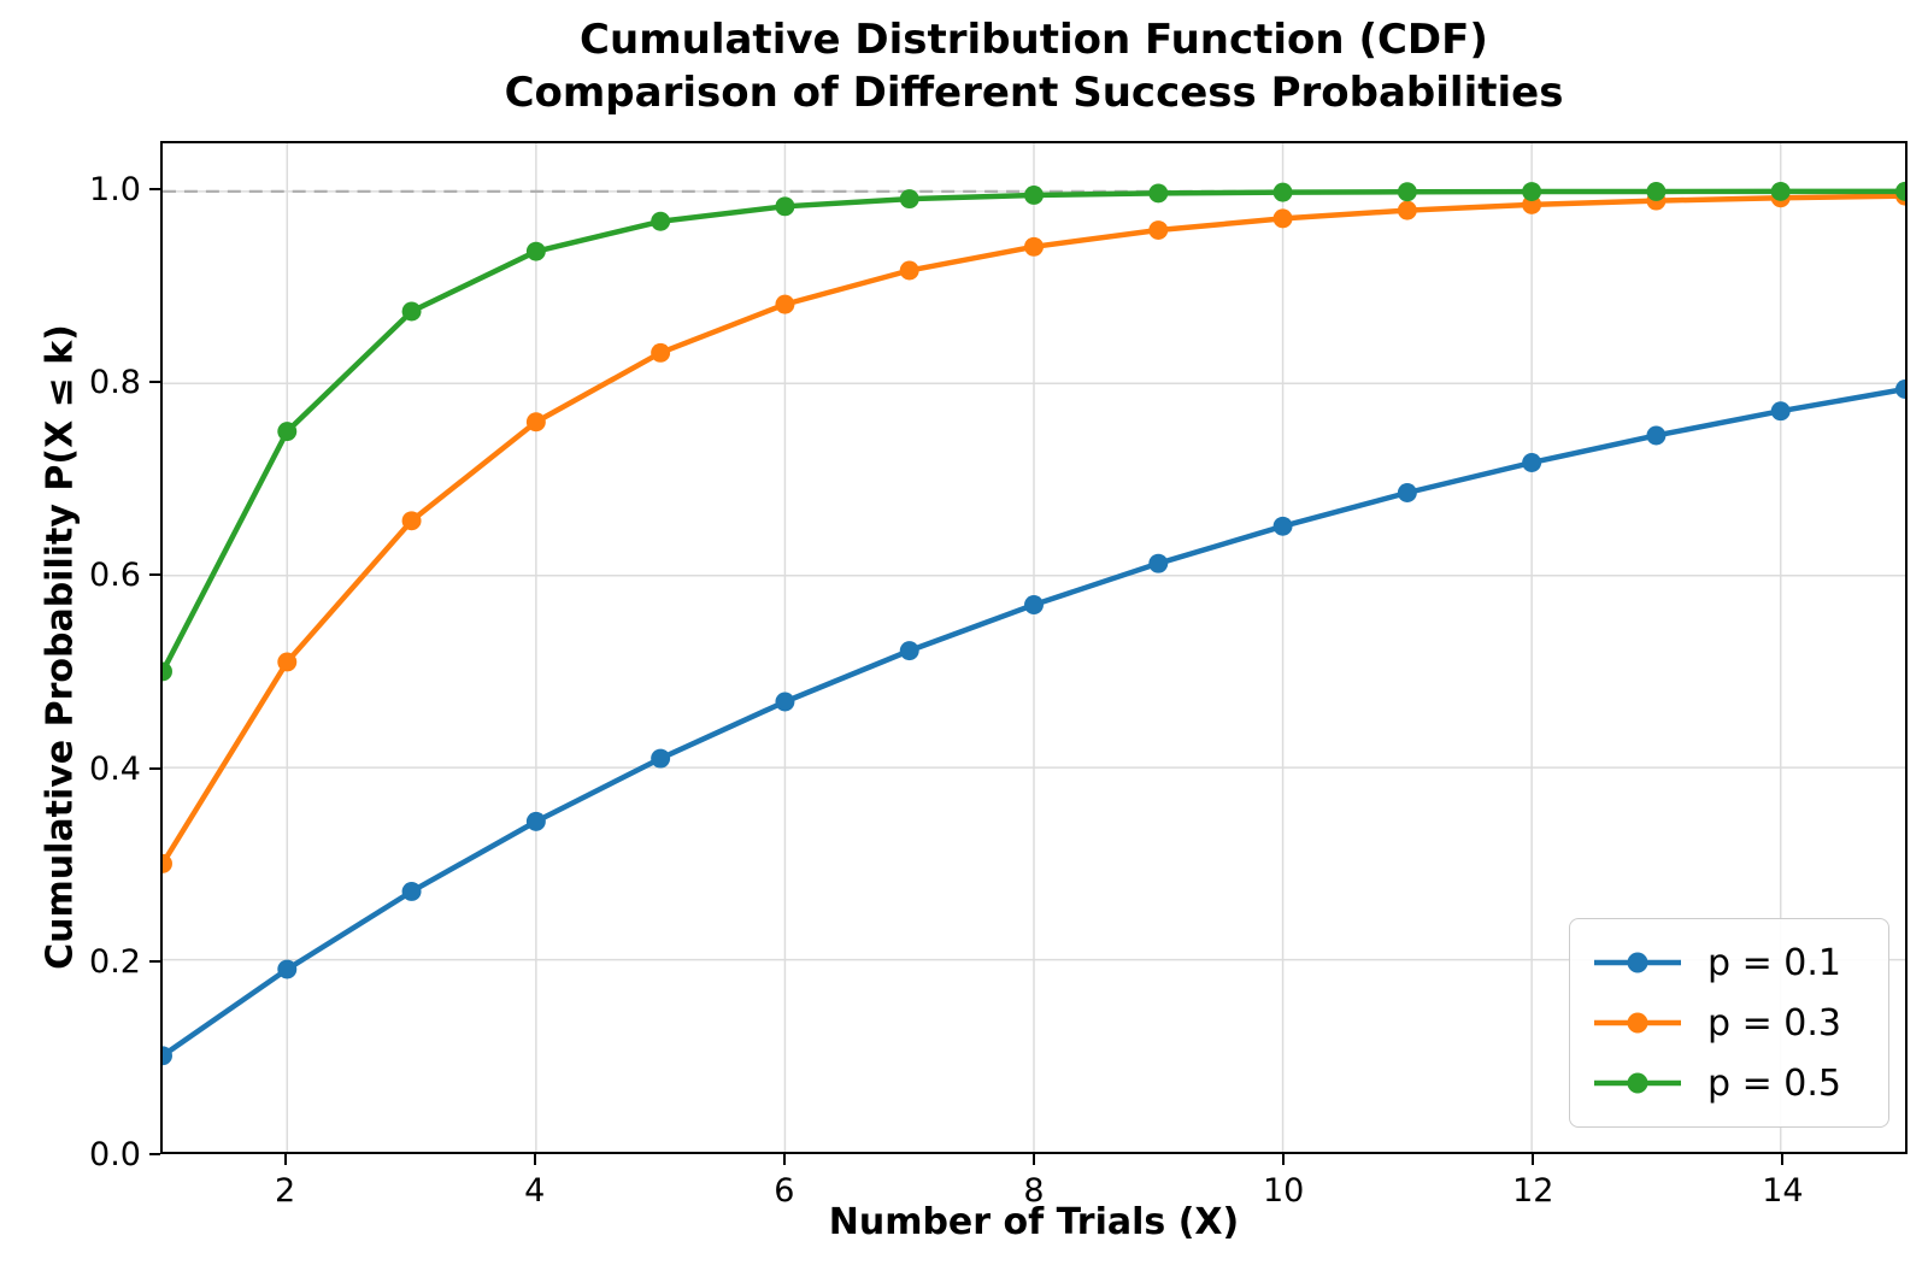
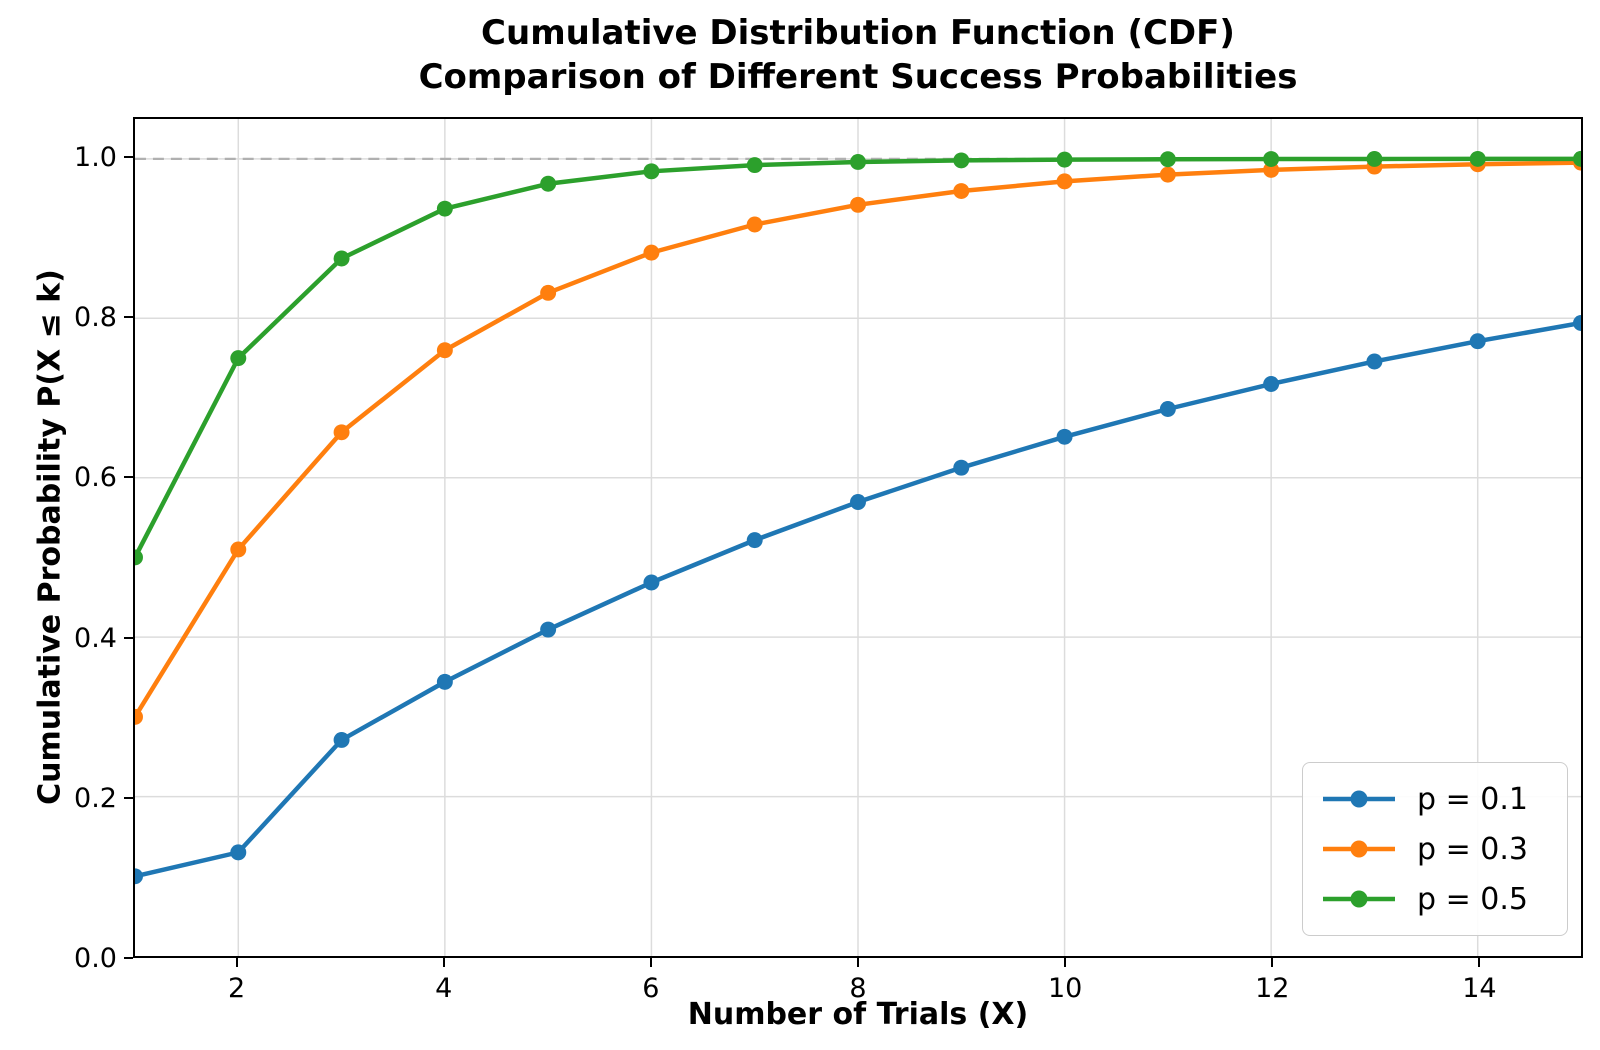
p = 0.1/2: 0.19 -> 0.13
